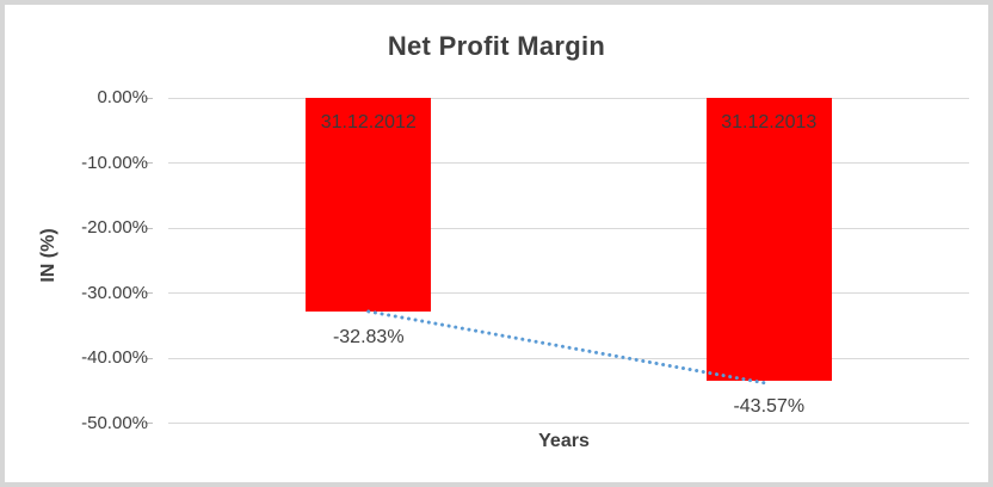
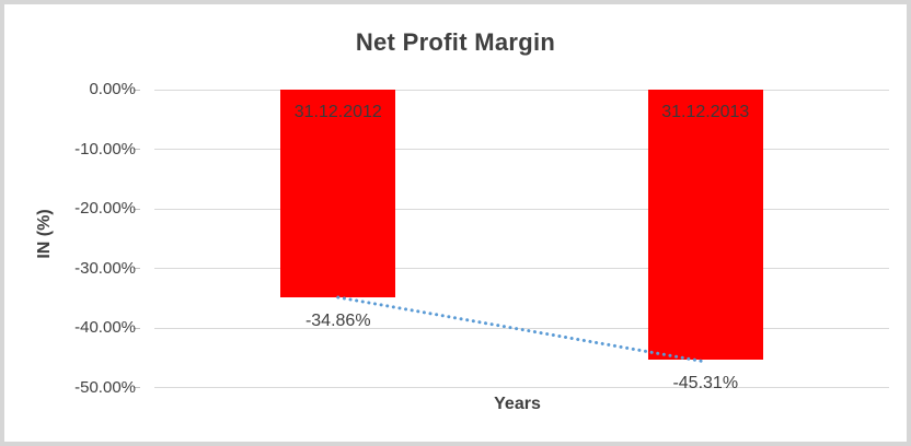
31.12.2012: -32.83% -> -34.86%
31.12.2013: -43.57% -> -45.31%
